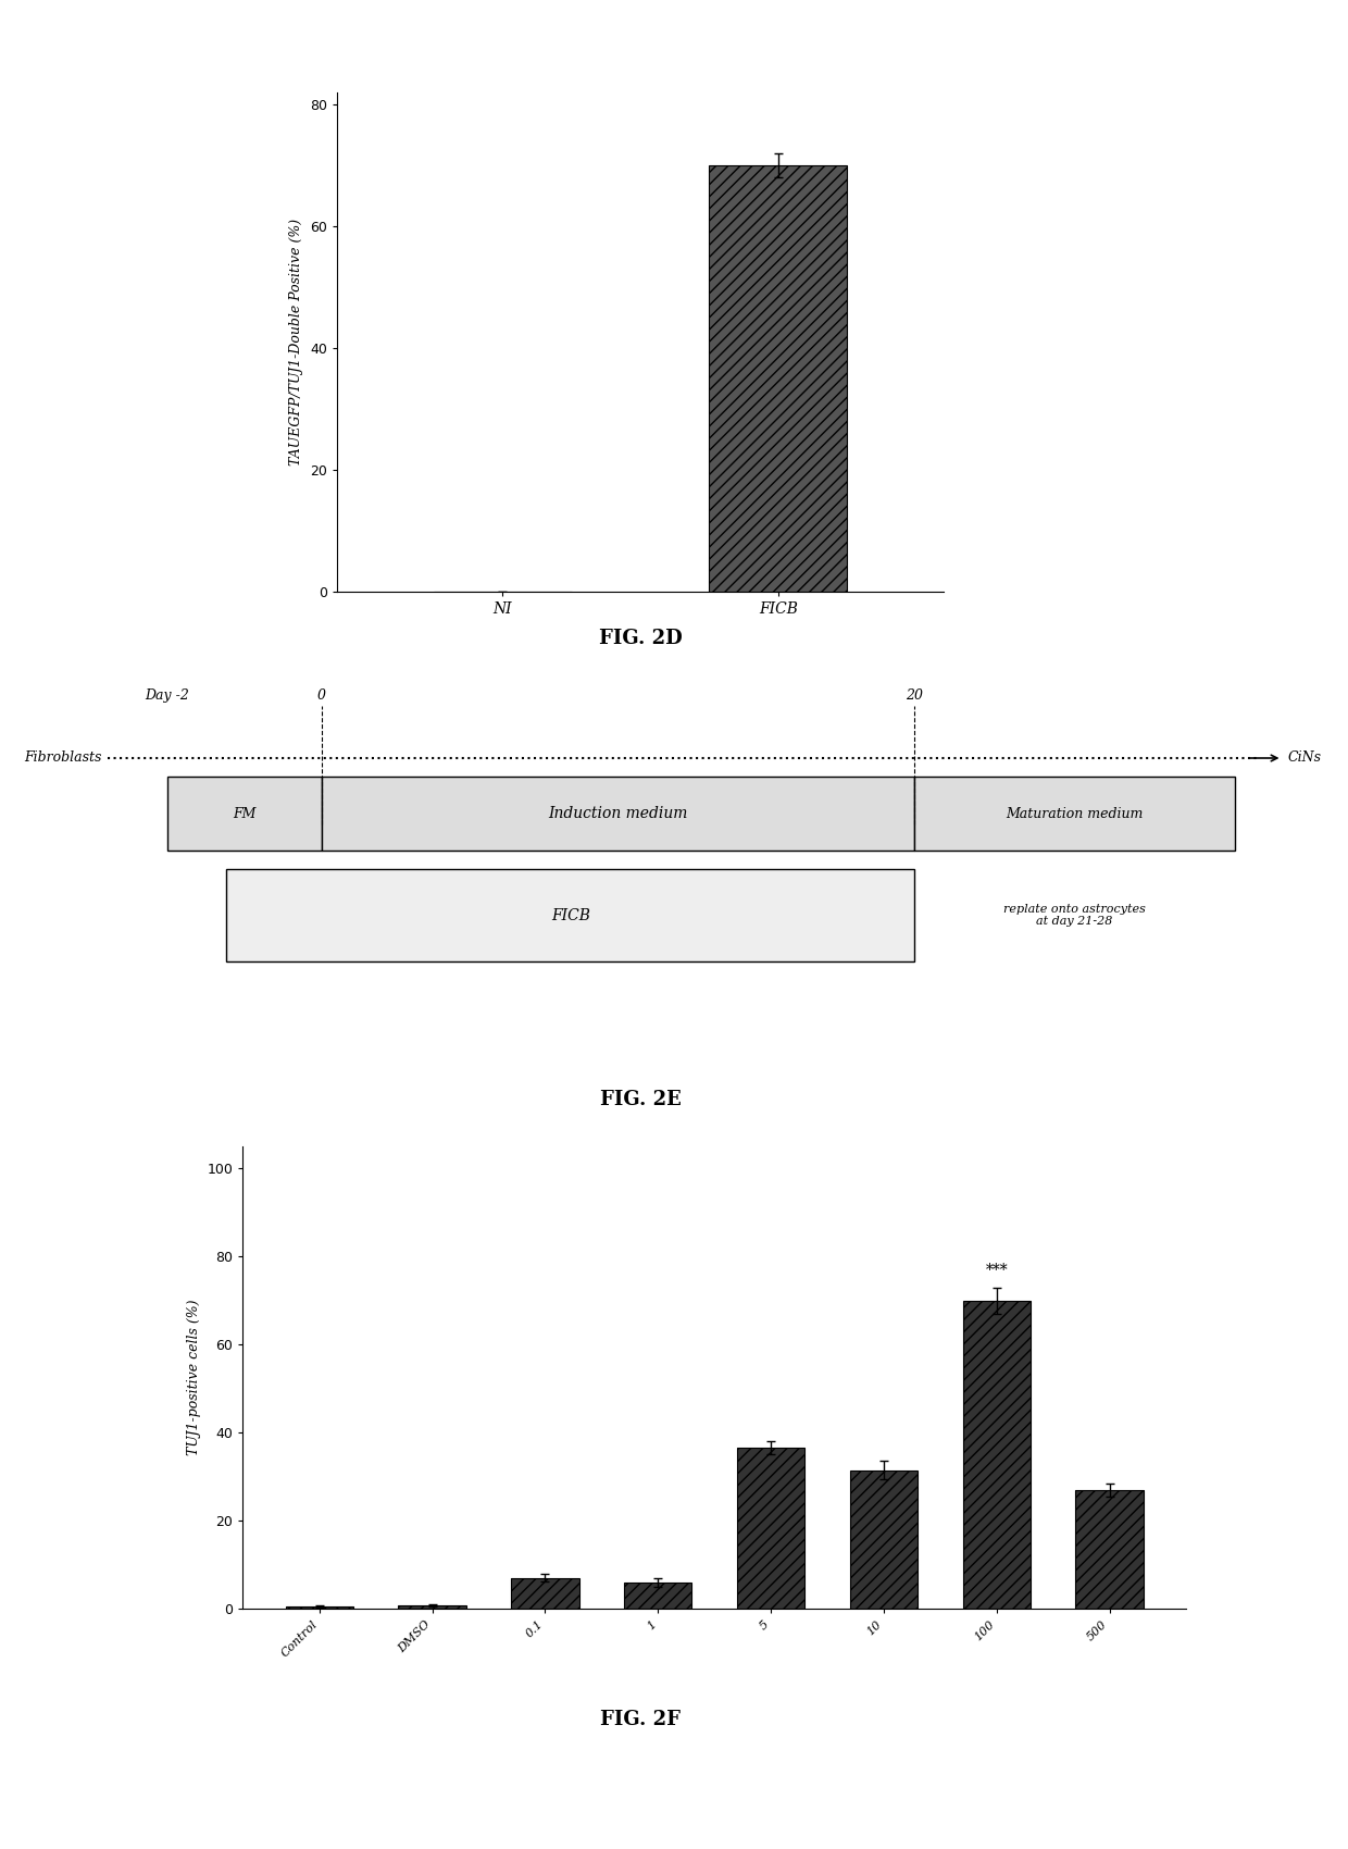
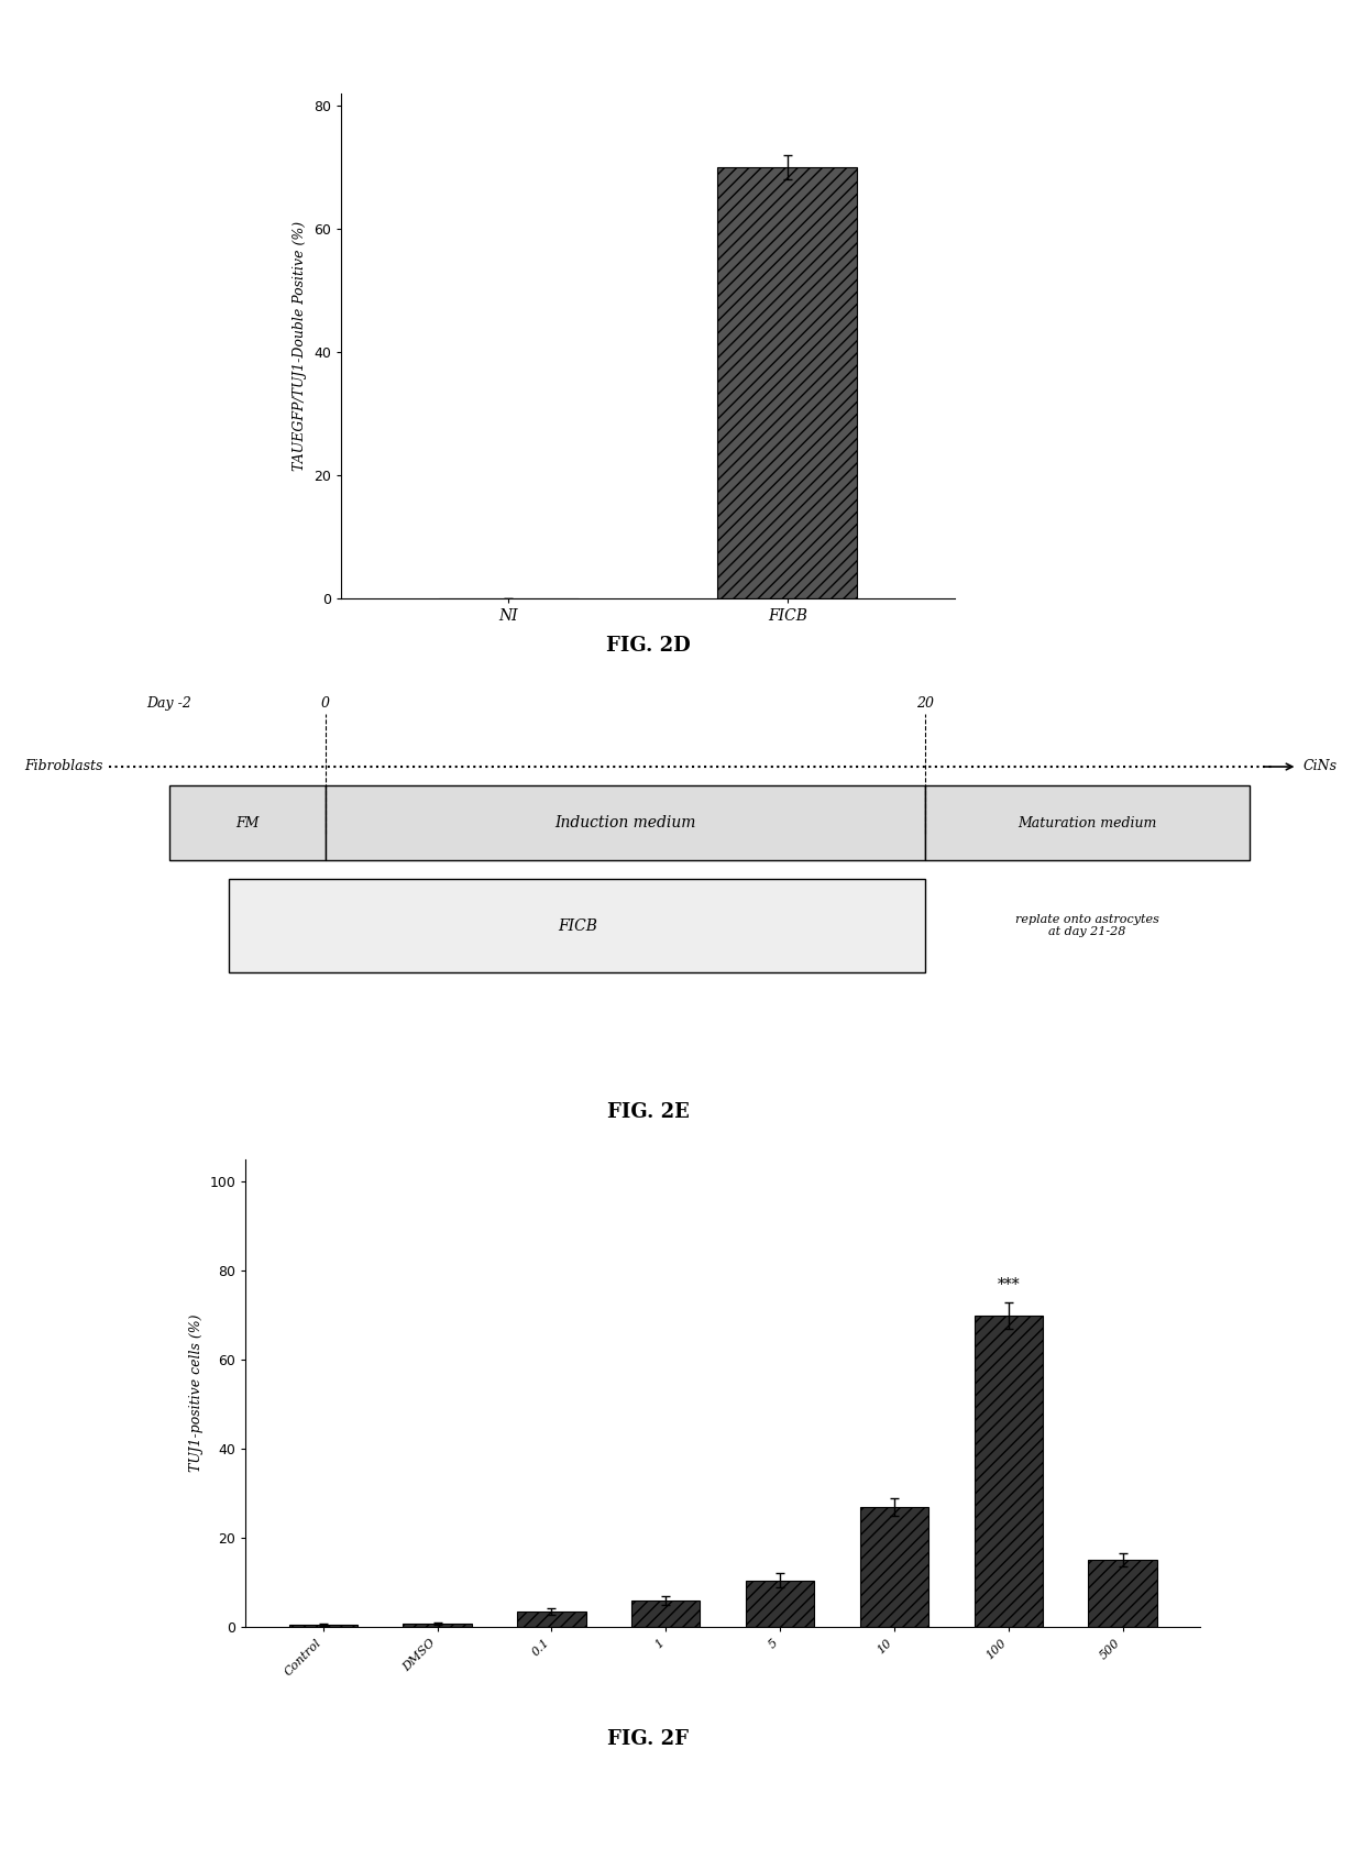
0.1: 7.0 -> 3.5
5: 36.5 -> 10.5
10: 31.5 -> 27.0
500: 27.0 -> 15.0
